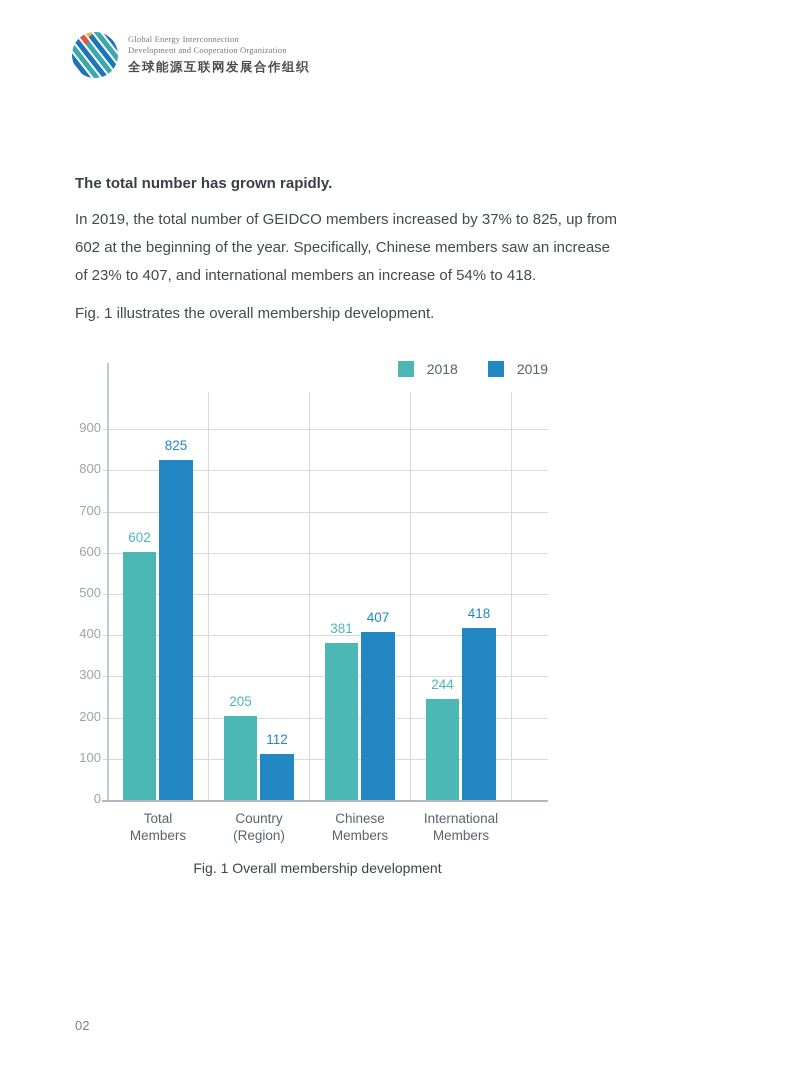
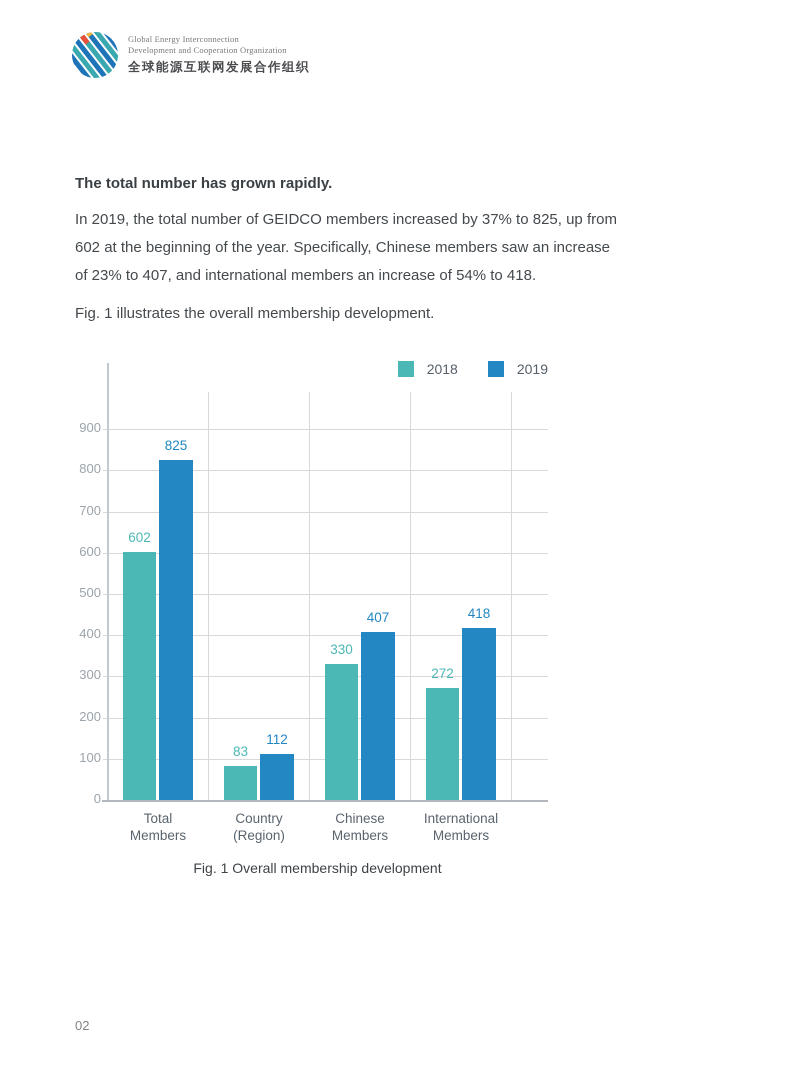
2018/Country (Region): 205 -> 83
2018/Chinese Members: 381 -> 330
2018/International Members: 244 -> 272
